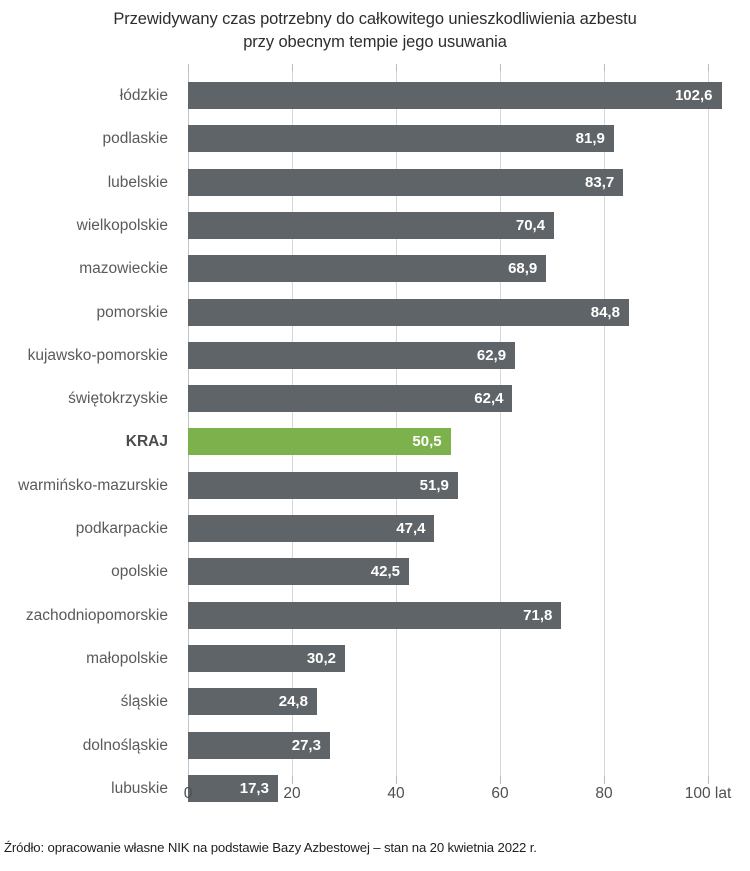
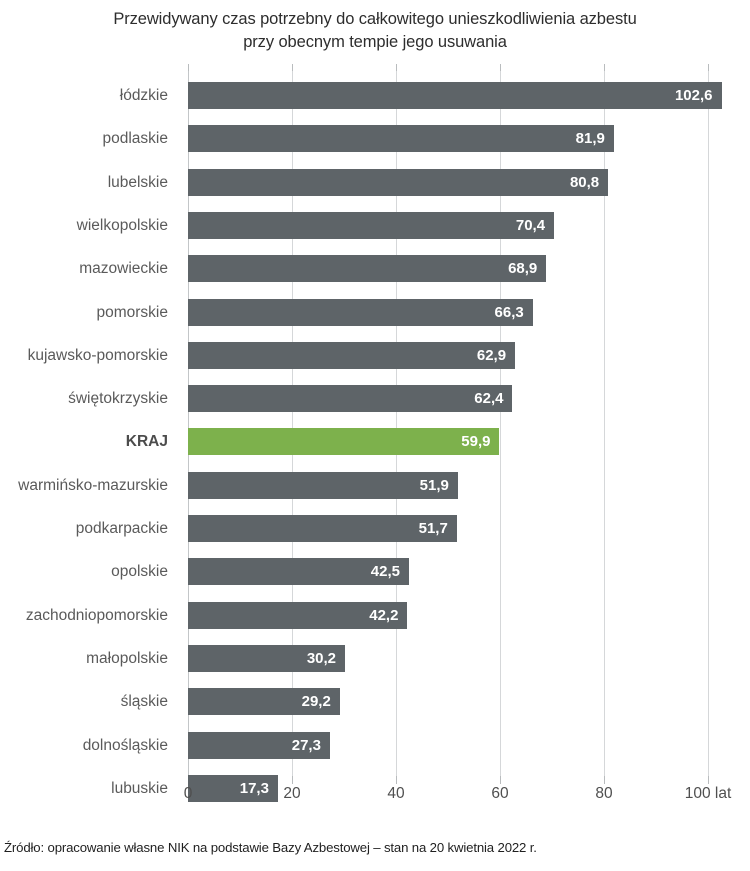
lubelskie: 83,7 -> 80,8
pomorskie: 84,8 -> 66,3
KRAJ: 50,5 -> 59,9
podkarpackie: 47,4 -> 51,7
zachodniopomorskie: 71,8 -> 42,2
śląskie: 24,8 -> 29,2
